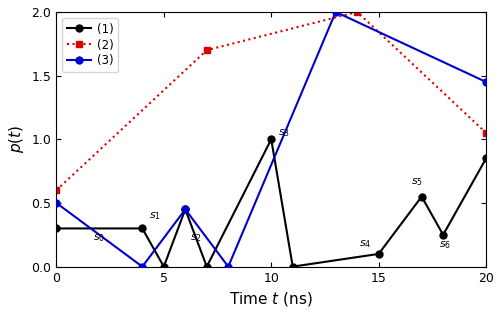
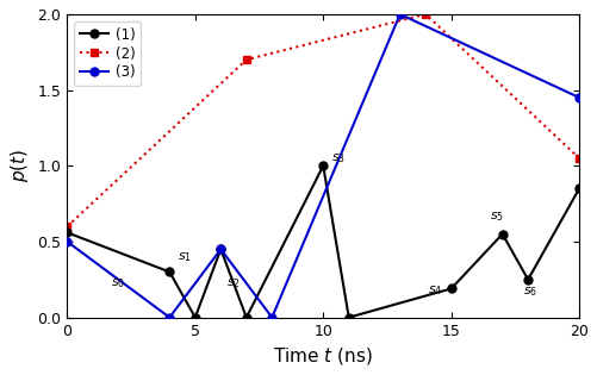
(1)/0: 0.30 -> 0.56
(1)/15: 0.10 -> 0.19
